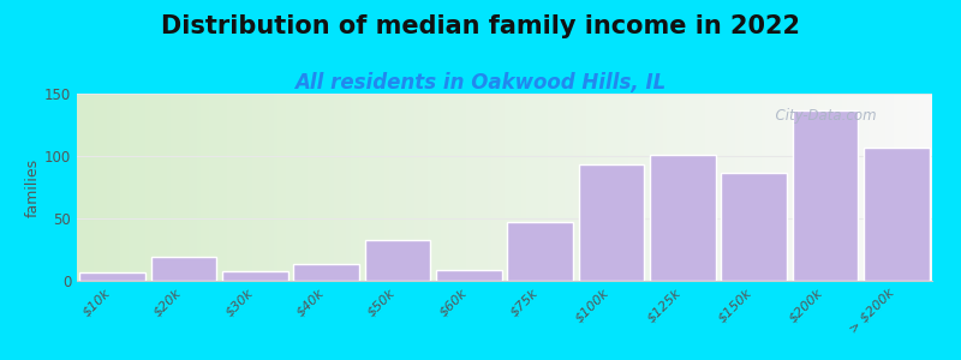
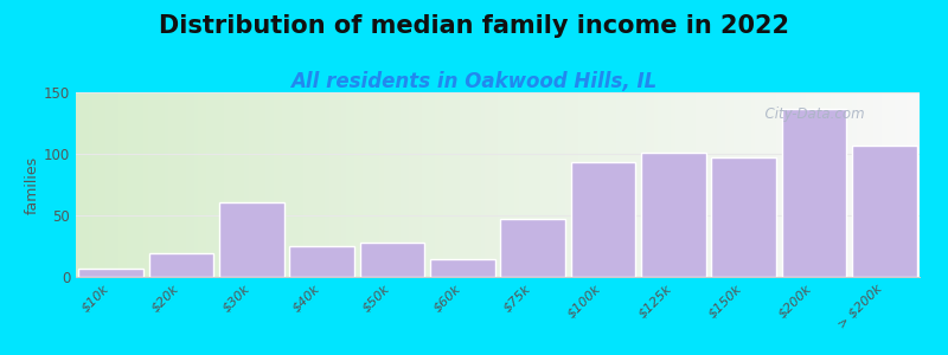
$30k: 8 -> 61
$40k: 13 -> 25
$50k: 33 -> 28
$60k: 9 -> 14
$150k: 87 -> 97
